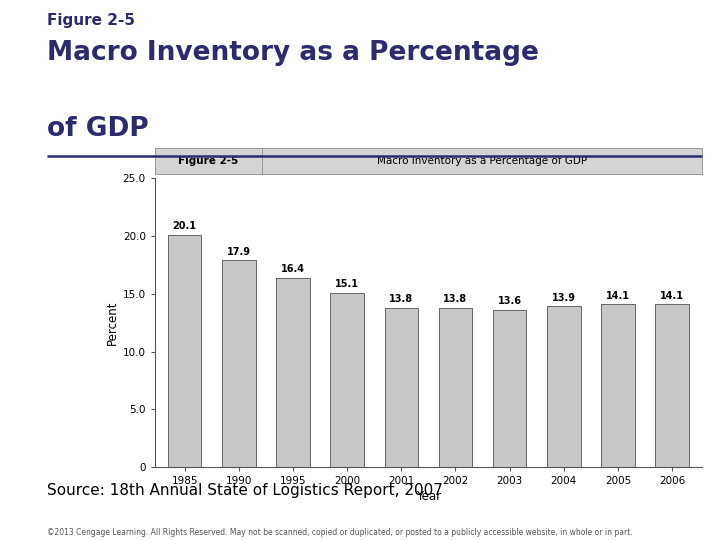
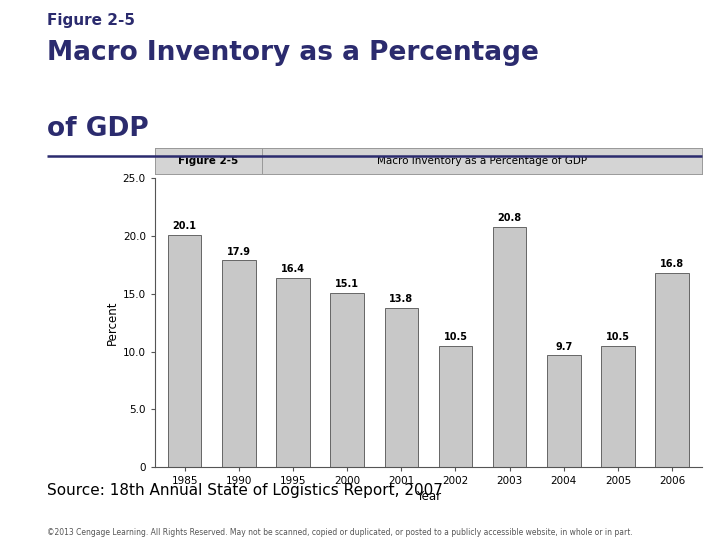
2002: 13.8 -> 10.5
2003: 13.6 -> 20.8
2004: 13.9 -> 9.7
2005: 14.1 -> 10.5
2006: 14.1 -> 16.8
